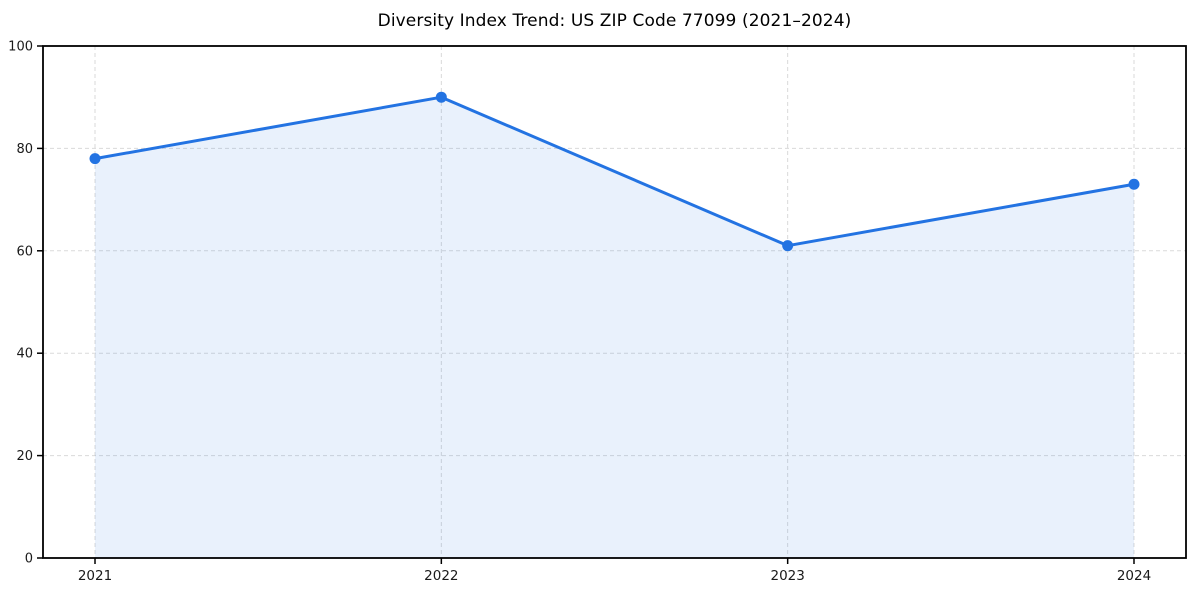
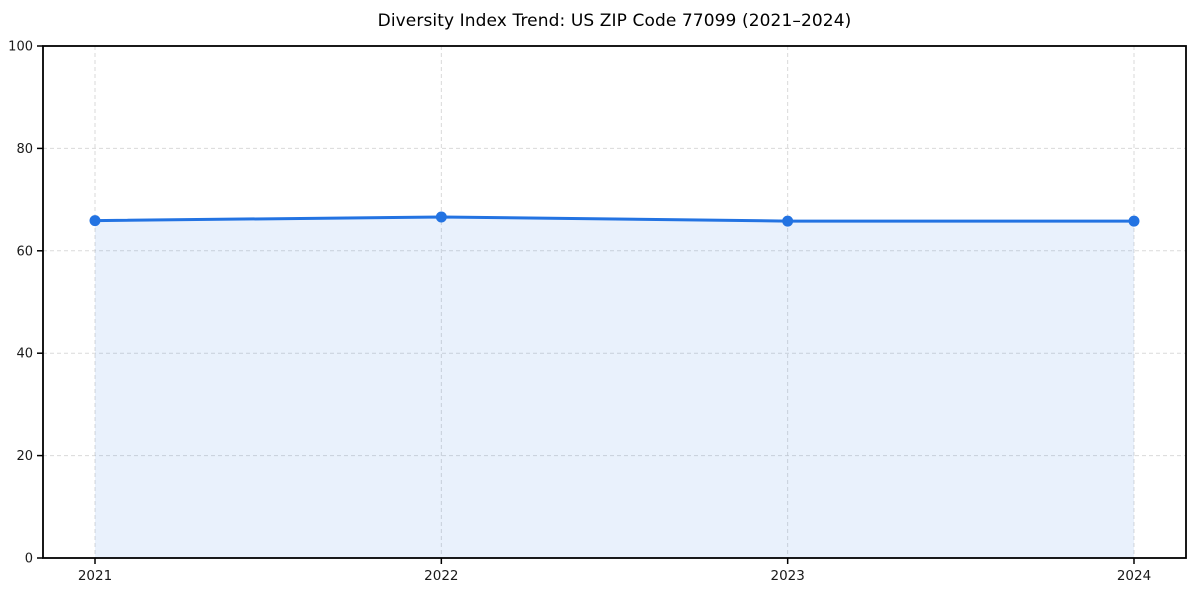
2021: 78 -> 66
2022: 90 -> 67
2023: 61 -> 66
2024: 73 -> 66
